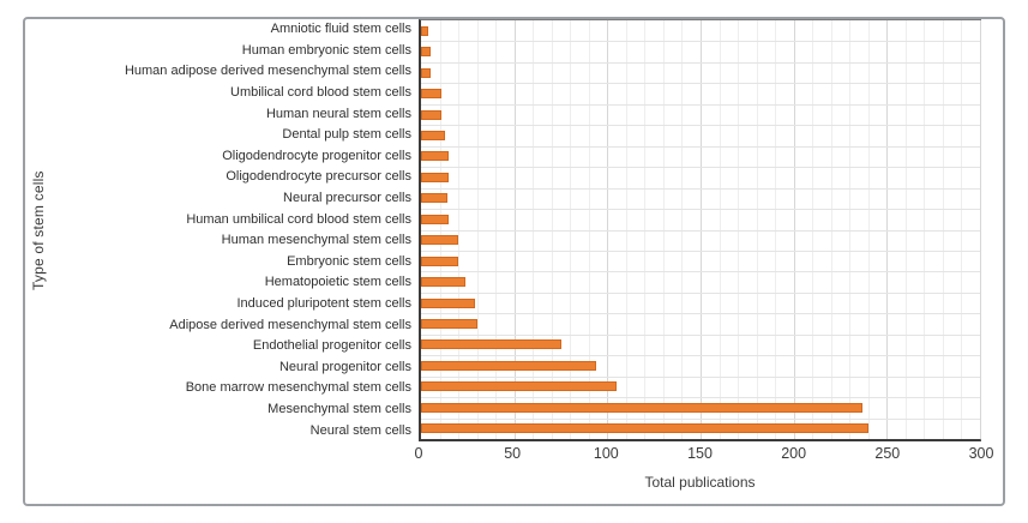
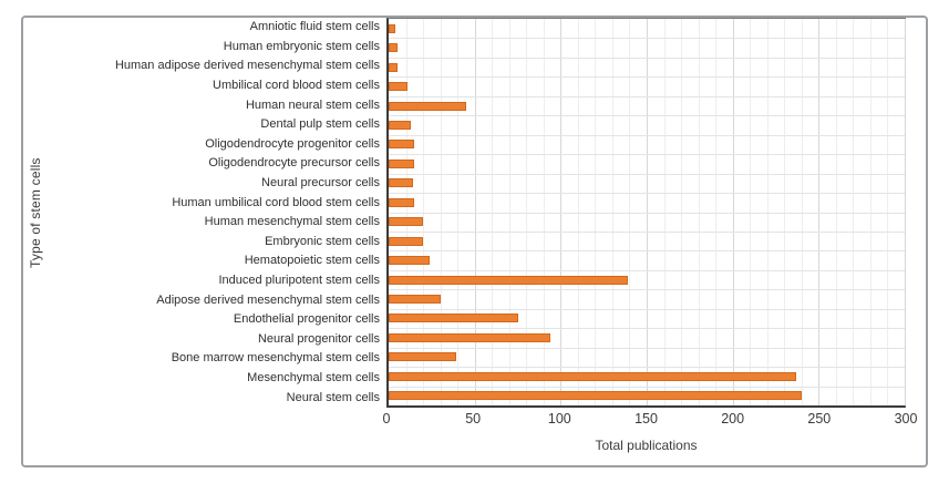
Human neural stem cells: 11 -> 45
Induced pluripotent stem cells: 29 -> 139
Bone marrow mesenchymal stem cells: 105 -> 39
